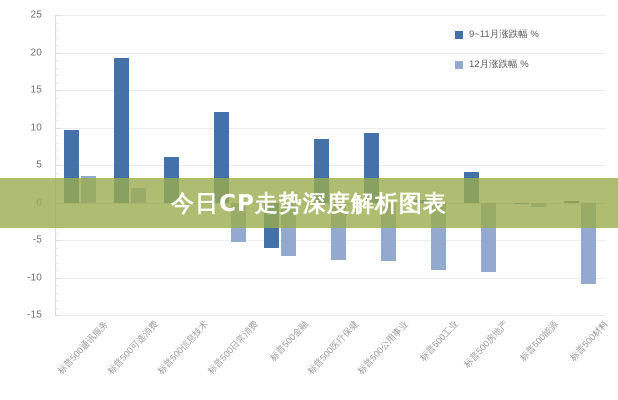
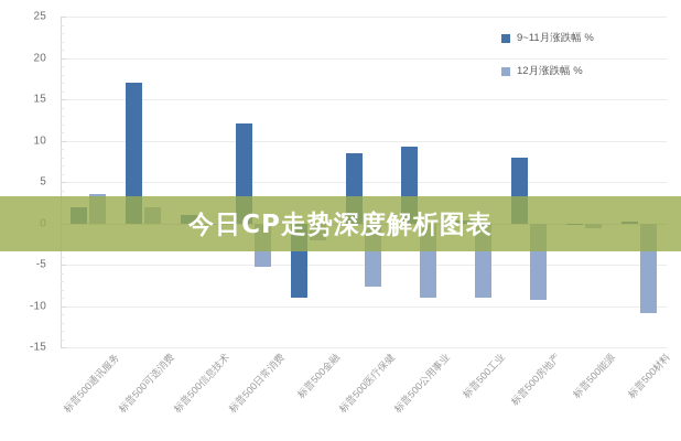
9~11月涨跌幅 %/标普500通讯服务: 10 -> 2
9~11月涨跌幅 %/标普500可选消费: 19 -> 17
9~11月涨跌幅 %/标普500信息技术: 6 -> 1
9~11月涨跌幅 %/标普500金融: -6 -> -9
12月涨跌幅 %/标普500金融: -7 -> -2
12月涨跌幅 %/标普500公用事业: -8 -> -9
9~11月涨跌幅 %/标普500房地产: 4 -> 8
